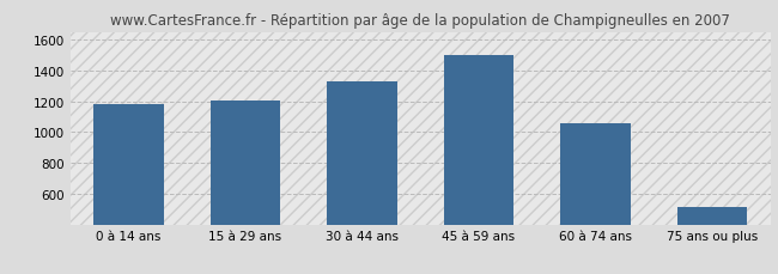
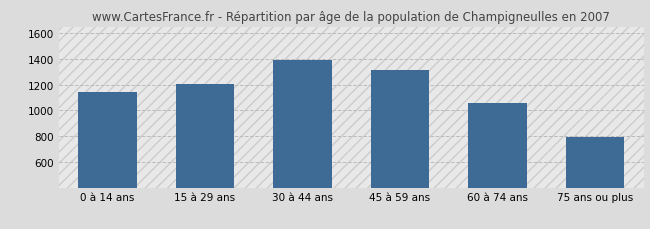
0 à 14 ans: 1180 -> 1140
30 à 44 ans: 1330 -> 1390
45 à 59 ans: 1500 -> 1310
75 ans ou plus: 510 -> 790
